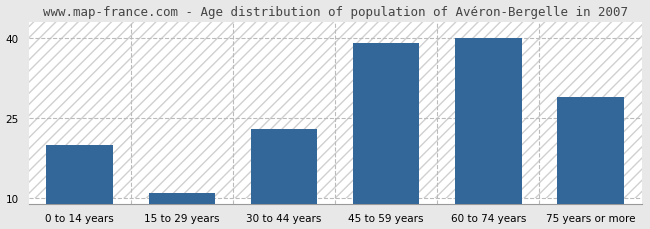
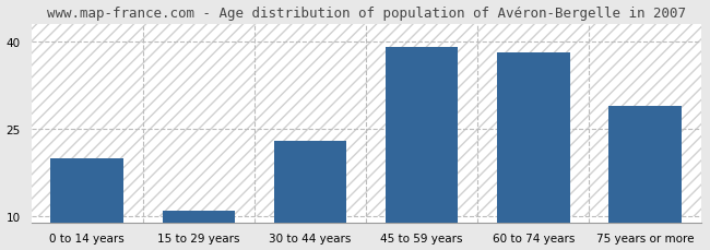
60 to 74 years: 40 -> 38
